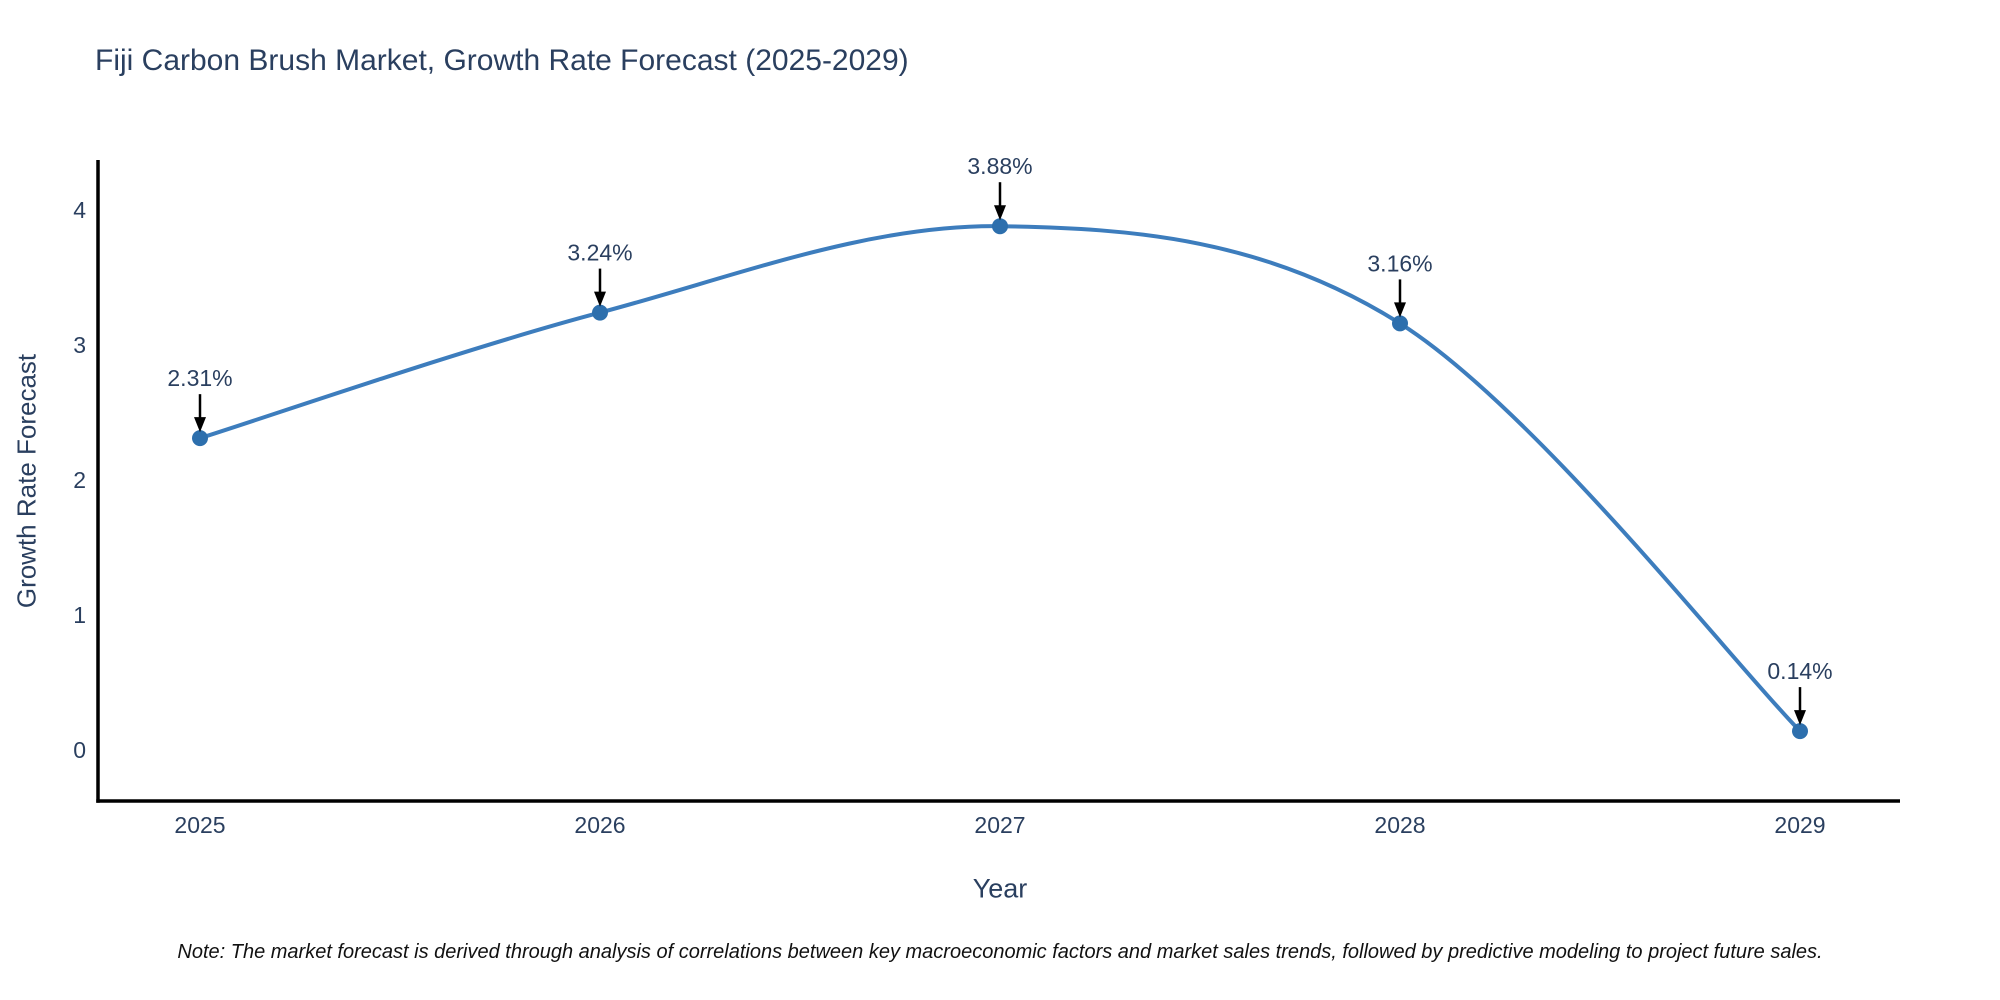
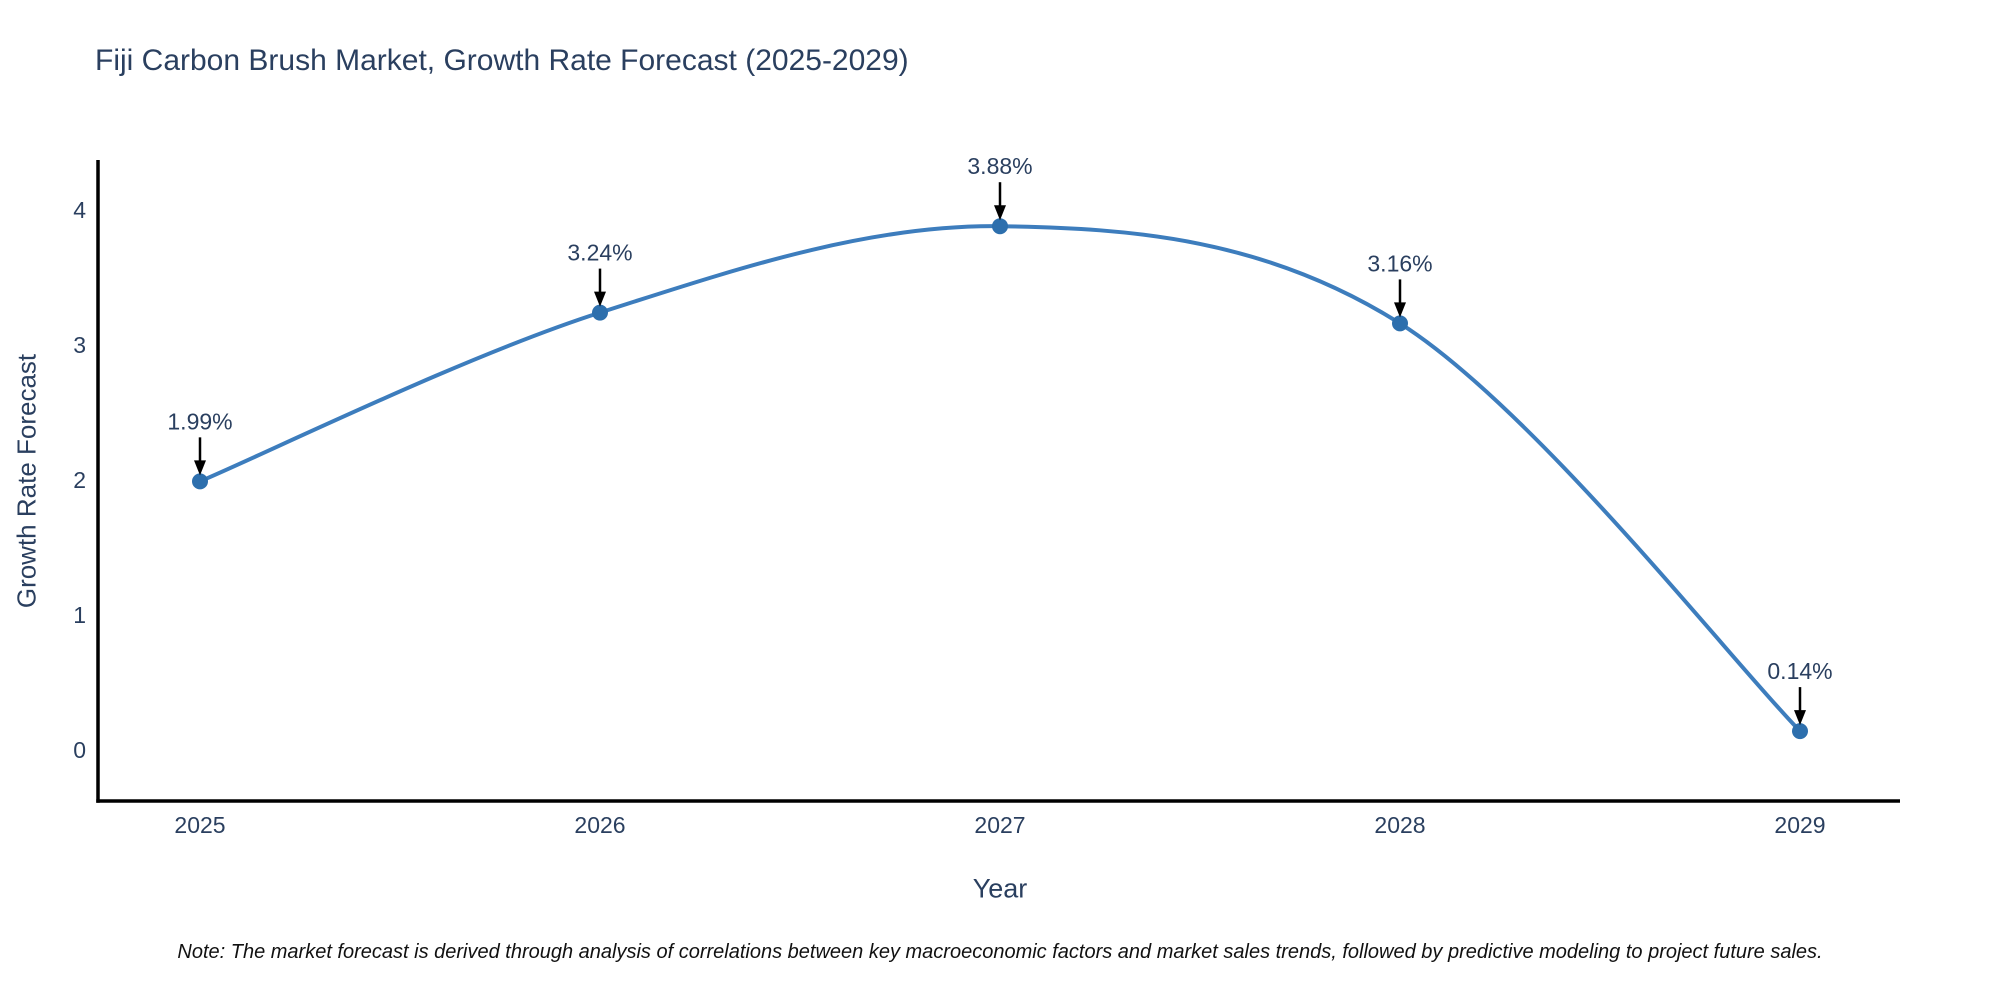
2025: 2.31% -> 1.99%
